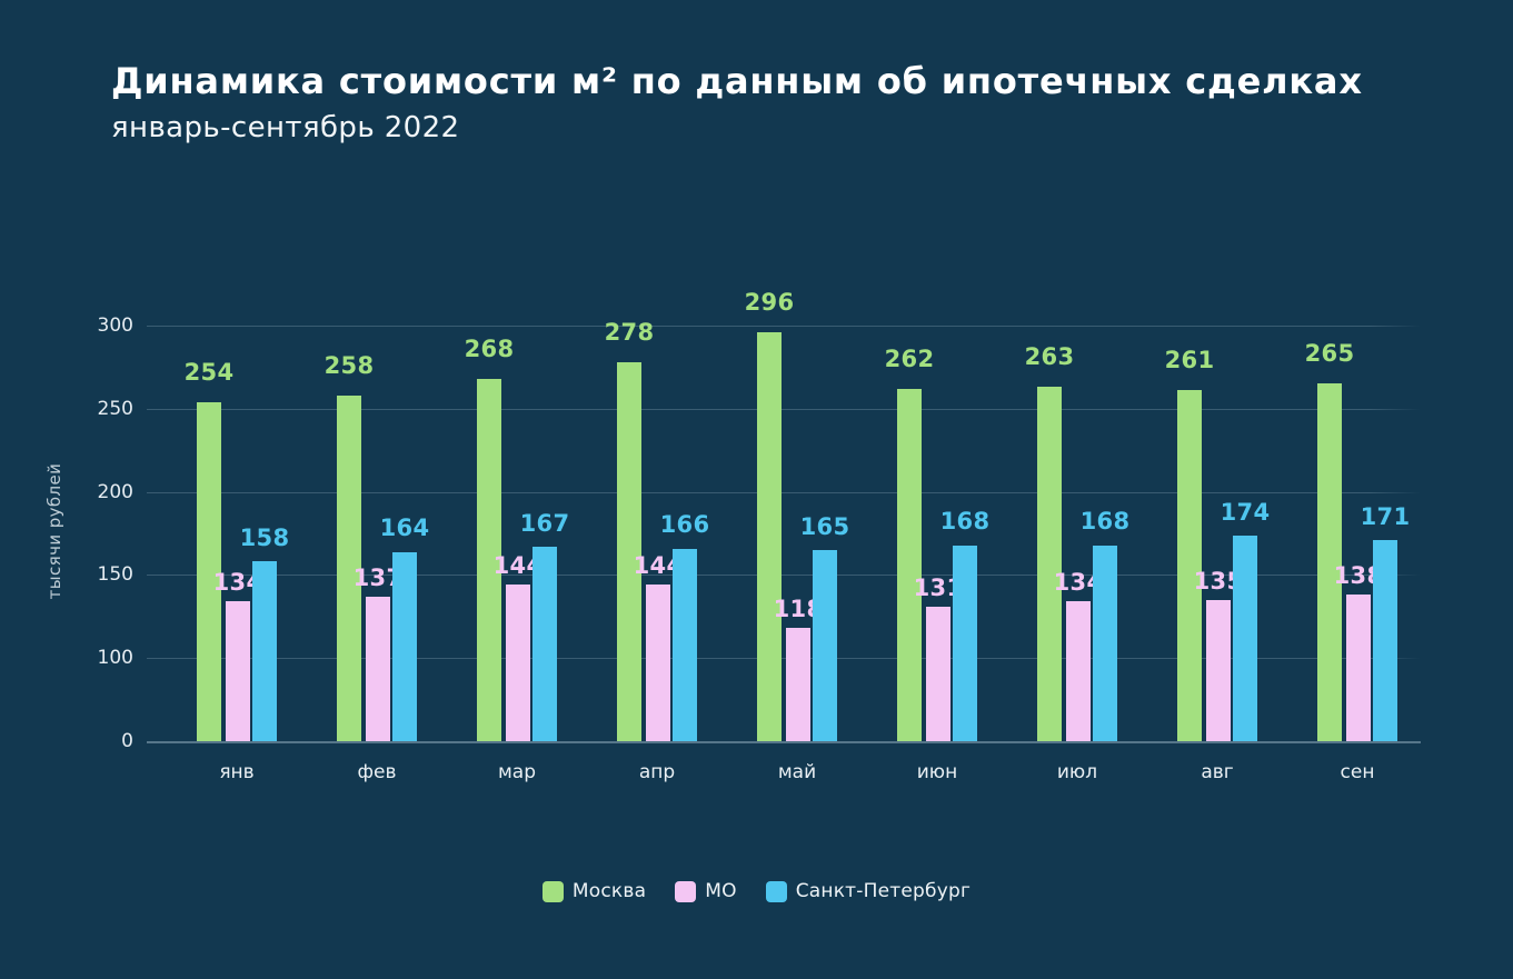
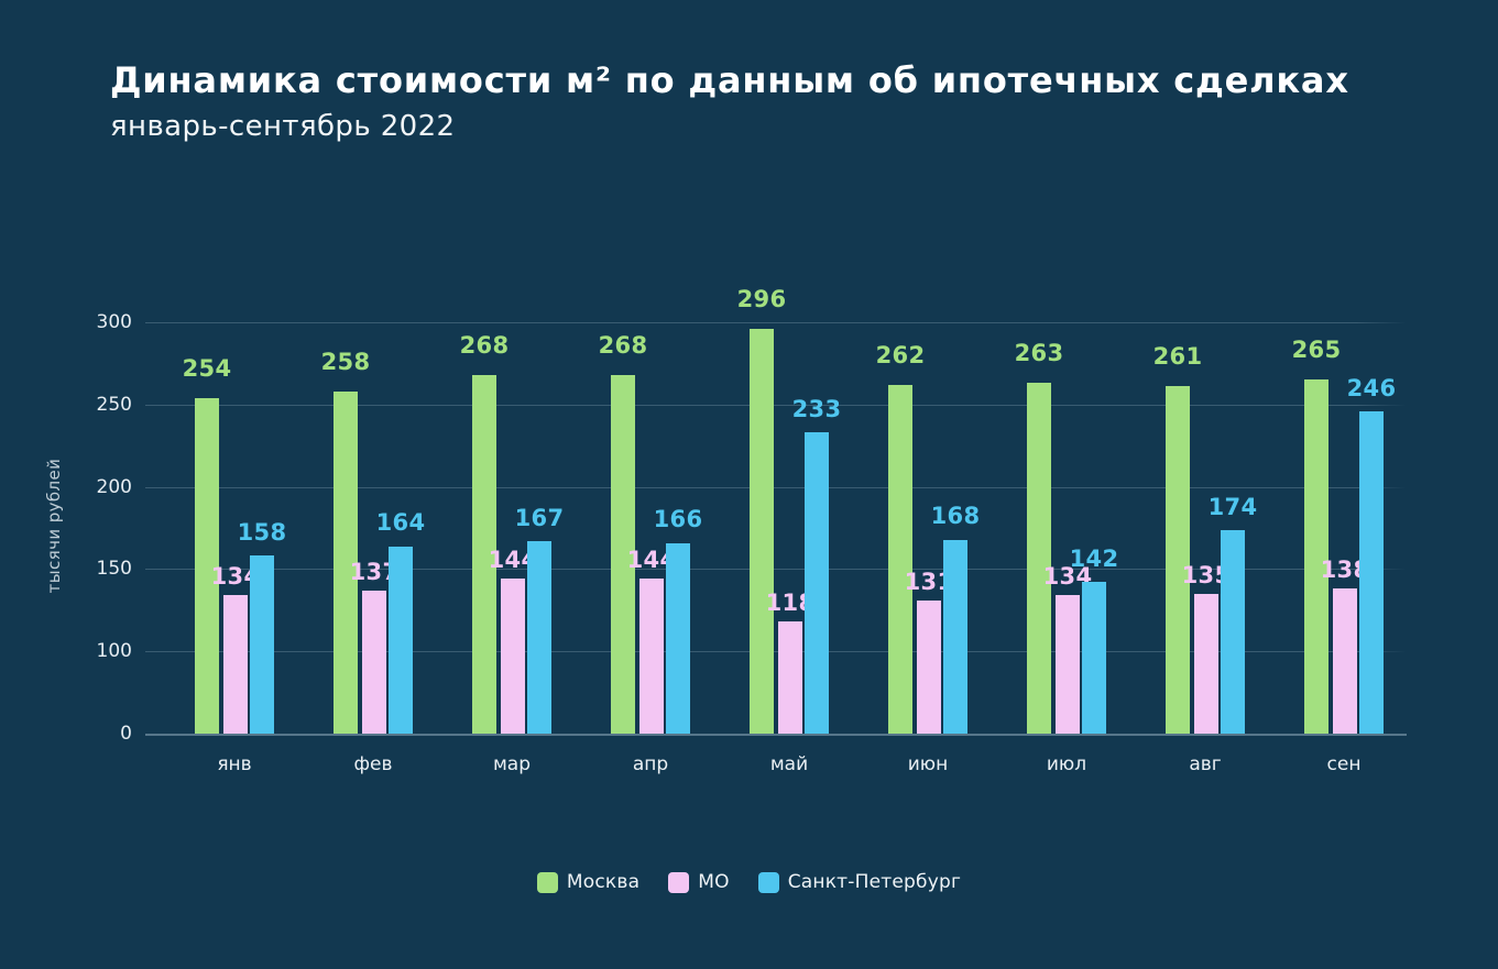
Москва/апр: 278 -> 268
Санкт-Петербург/май: 165 -> 233
Санкт-Петербург/июл: 168 -> 142
Санкт-Петербург/сен: 171 -> 246
